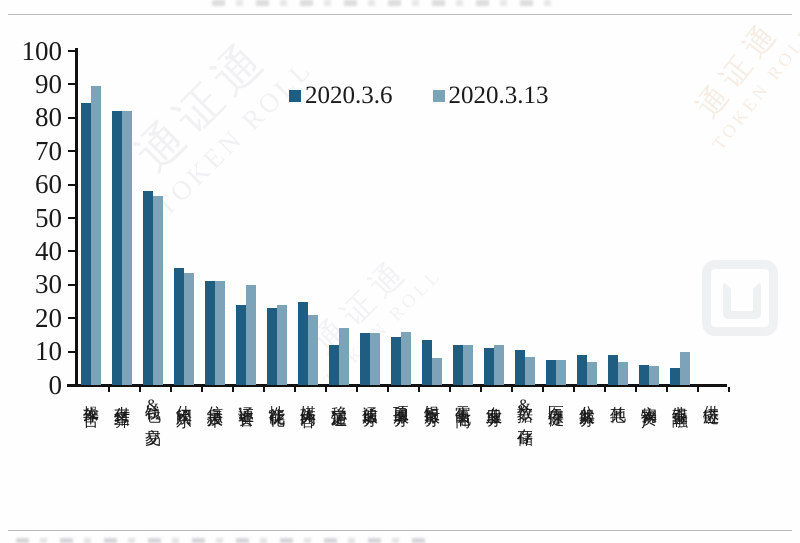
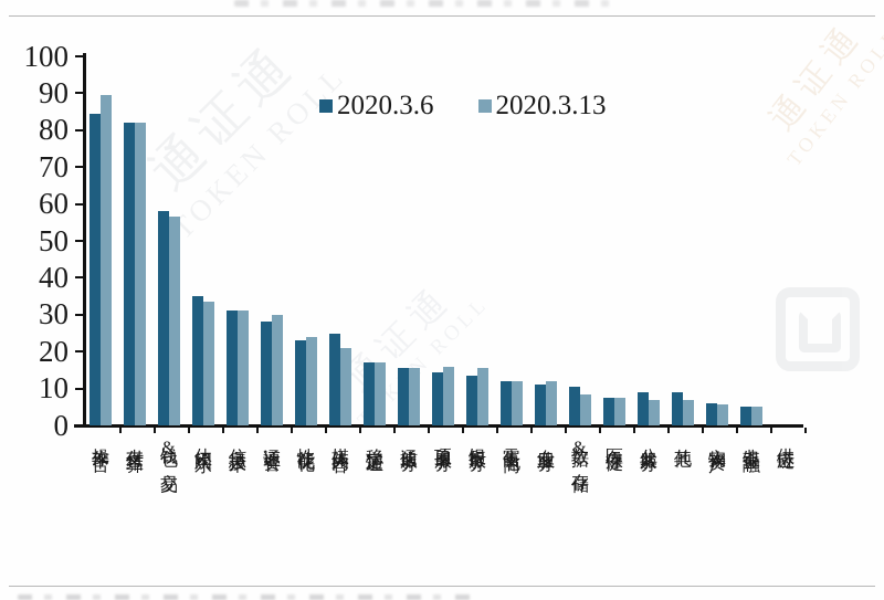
2020.3.6/通证资管: 24 -> 28
2020.3.6/稳定通证: 12 -> 17
2020.3.13/银行服务: 8 -> 16
2020.3.13/非银金融: 10 -> 5
